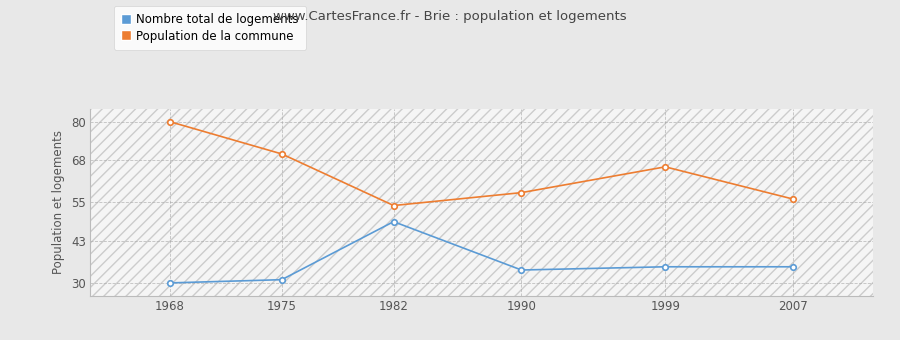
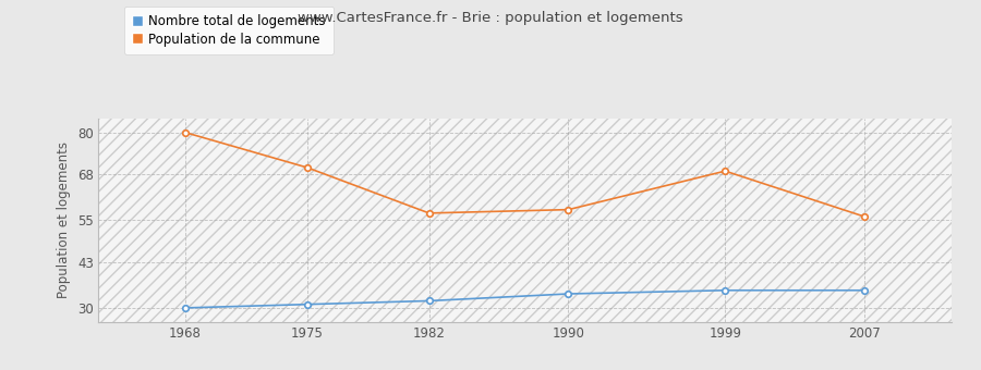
Nombre total de logements/1982: 49 -> 32
Population de la commune/1982: 54 -> 57
Population de la commune/1999: 66 -> 69
